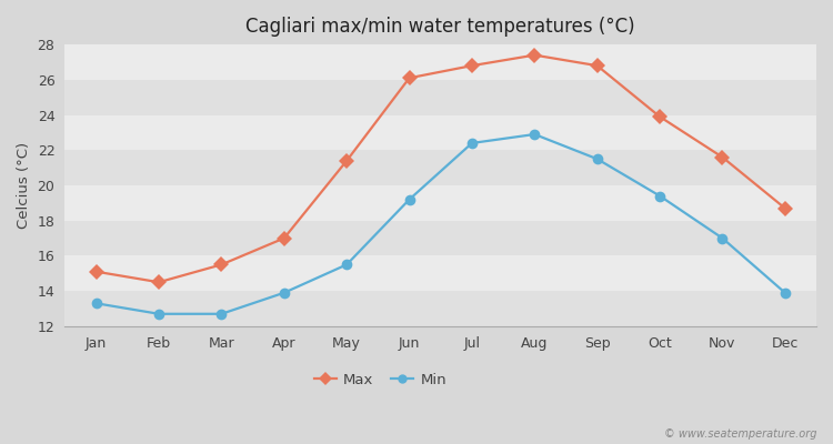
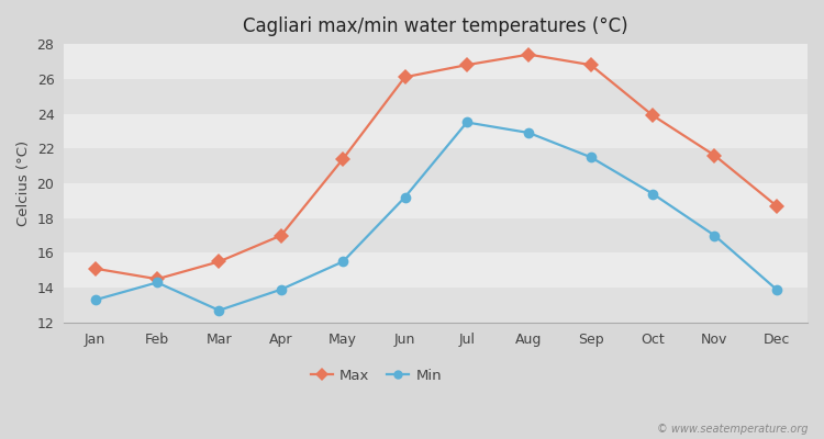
Min/Feb: 12.7 -> 14.3
Min/Jul: 22.4 -> 23.5
